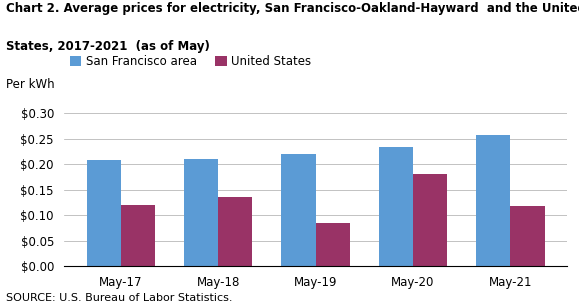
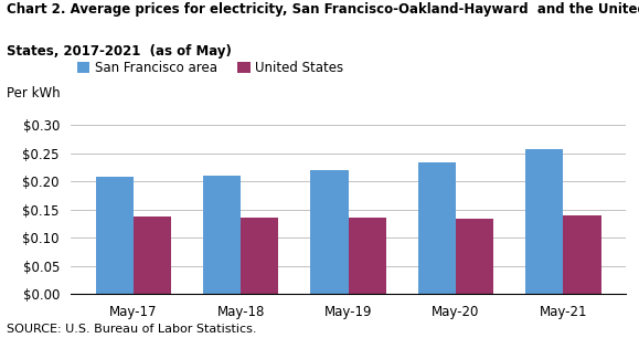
United States/May-17: $0.120 -> $0.137
United States/May-19: $0.084 -> $0.136
United States/May-20: $0.180 -> $0.134
United States/May-21: $0.118 -> $0.140
